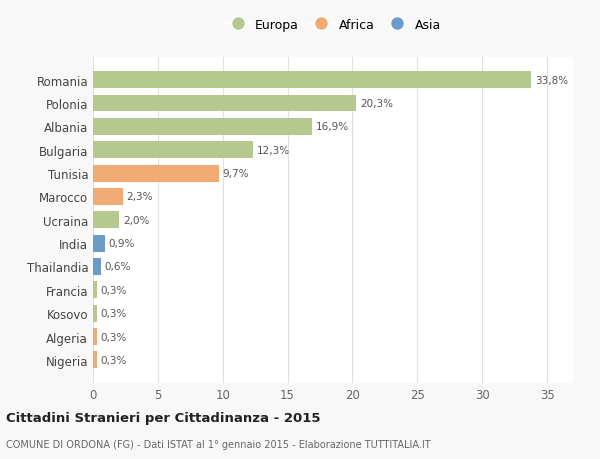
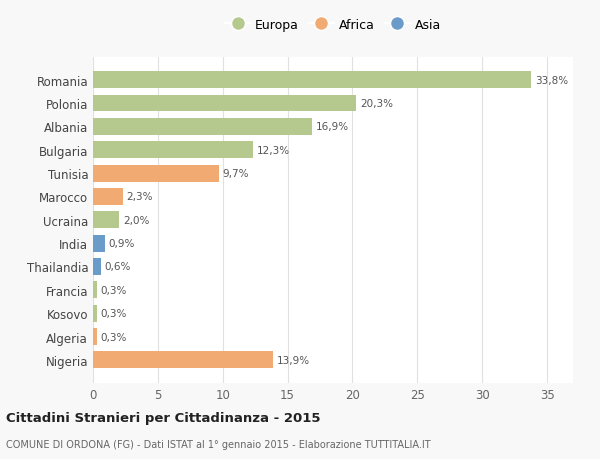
Nigeria: 0,3% -> 13,9%
